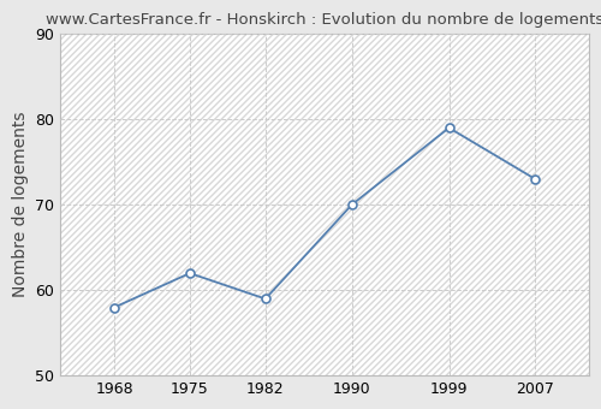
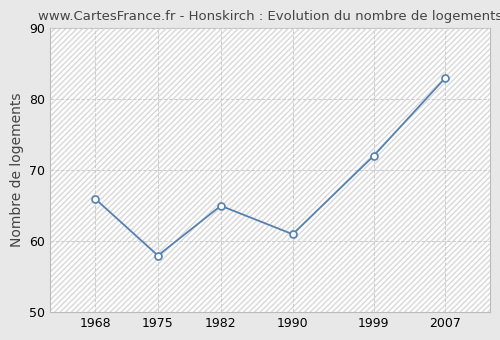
1968: 58 -> 66
1975: 62 -> 58
1982: 59 -> 65
1990: 70 -> 61
1999: 79 -> 72
2007: 73 -> 83
